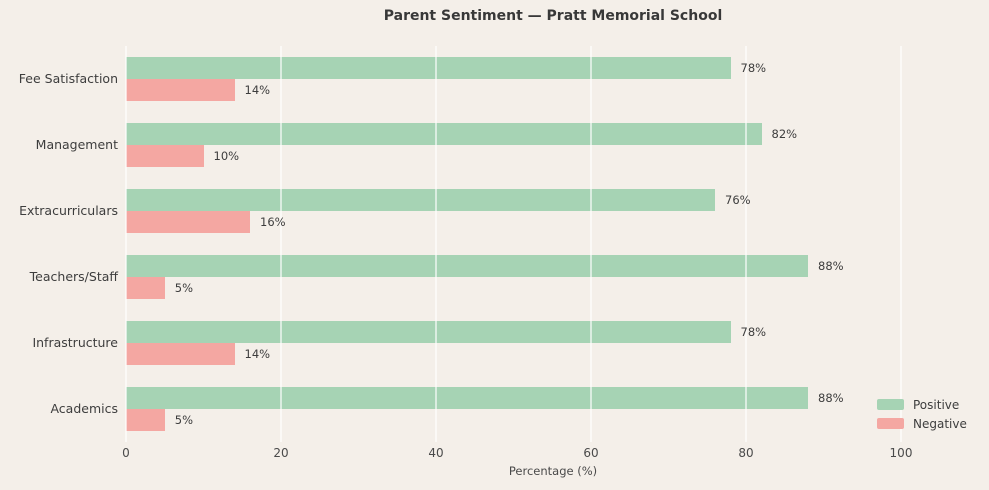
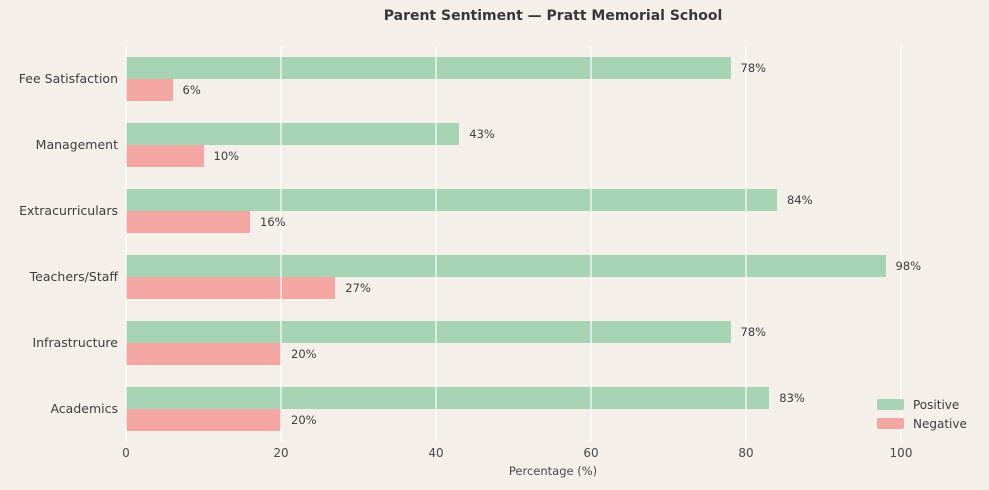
Negative/Fee Satisfaction: 14% -> 6%
Positive/Management: 82% -> 43%
Positive/Extracurriculars: 76% -> 84%
Positive/Teachers/Staff: 88% -> 98%
Negative/Teachers/Staff: 5% -> 27%
Negative/Infrastructure: 14% -> 20%
Positive/Academics: 88% -> 83%
Negative/Academics: 5% -> 20%
